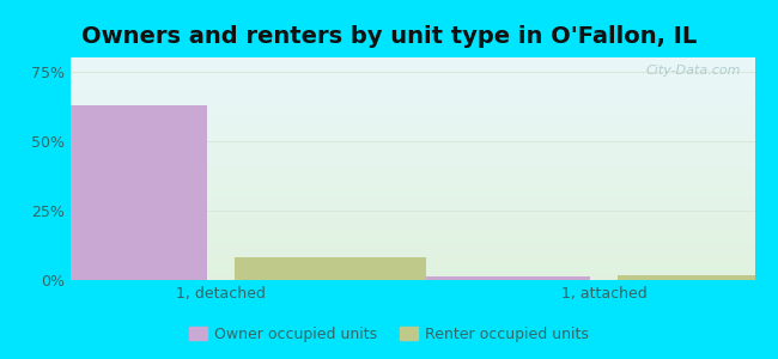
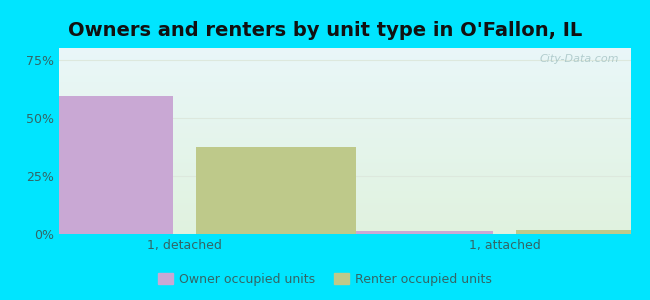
Owner occupied units/1, detached: 63.0% -> 59.5%
Renter occupied units/1, detached: 8.0% -> 37.5%
